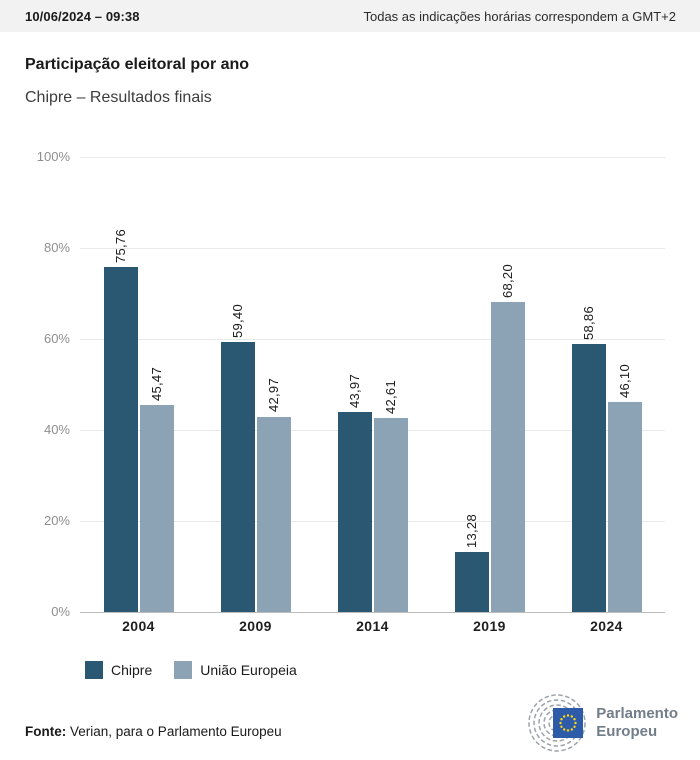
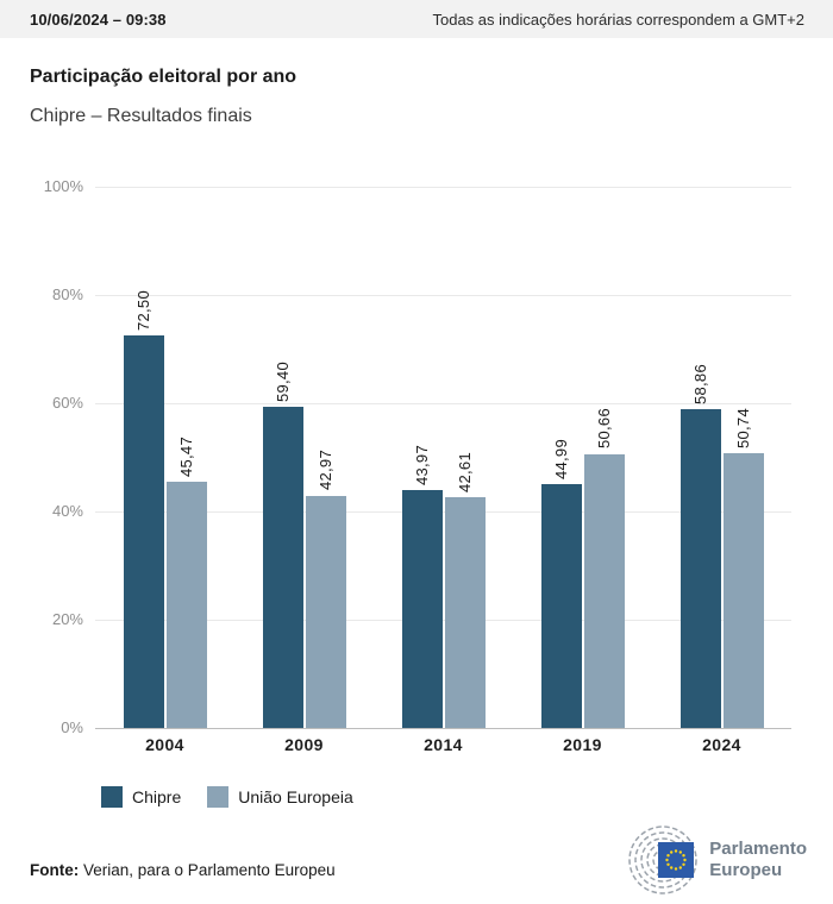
Chipre/2004: 75,76 -> 72,50
Chipre/2019: 13,28 -> 44,99
União Europeia/2019: 68,20 -> 50,66
União Europeia/2024: 46,10 -> 50,74
